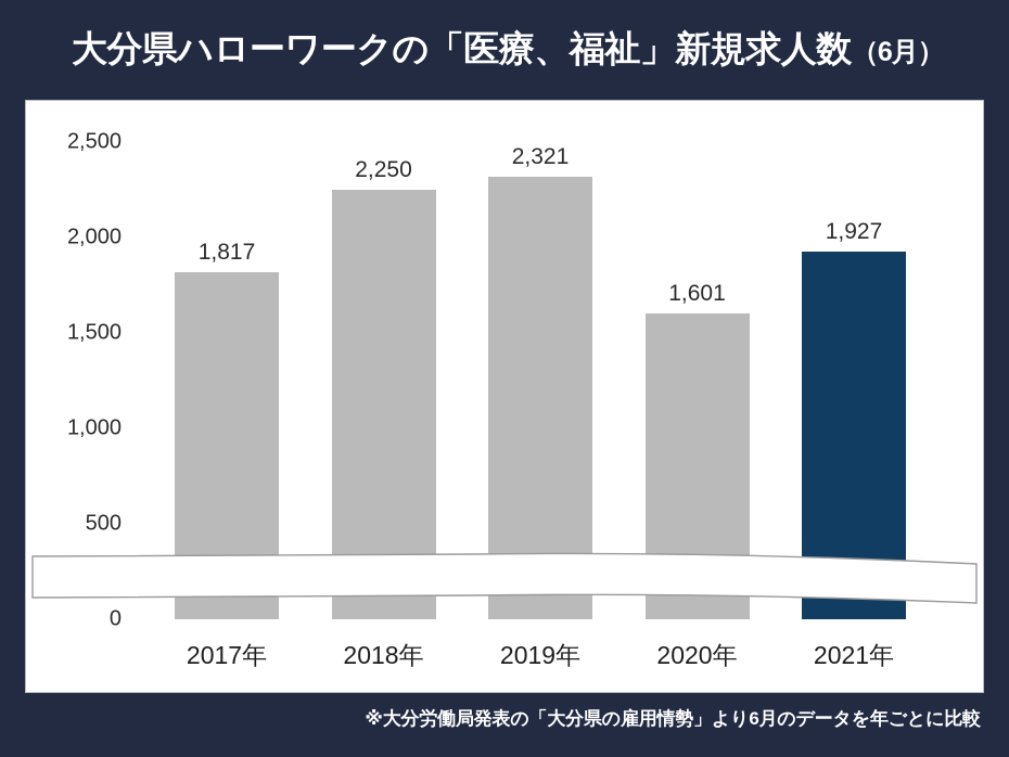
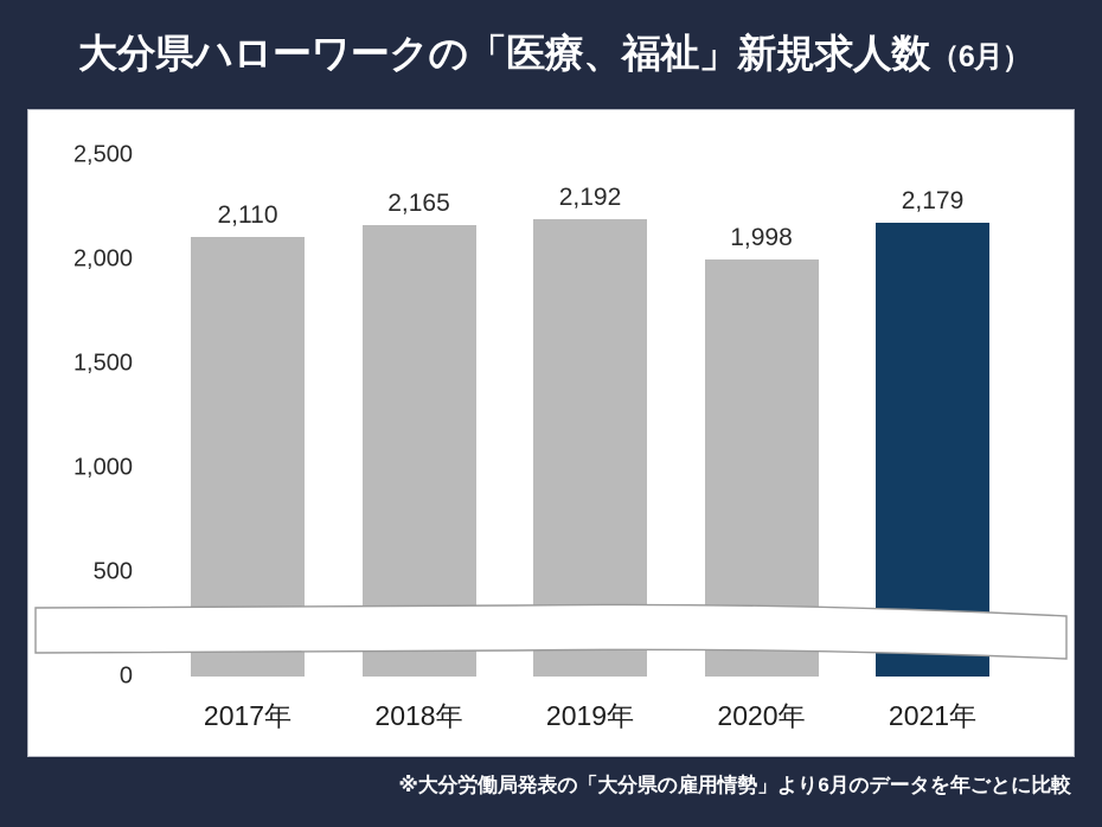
2017年: 1,817 -> 2,110
2018年: 2,250 -> 2,165
2019年: 2,321 -> 2,192
2020年: 1,601 -> 1,998
2021年: 1,927 -> 2,179
